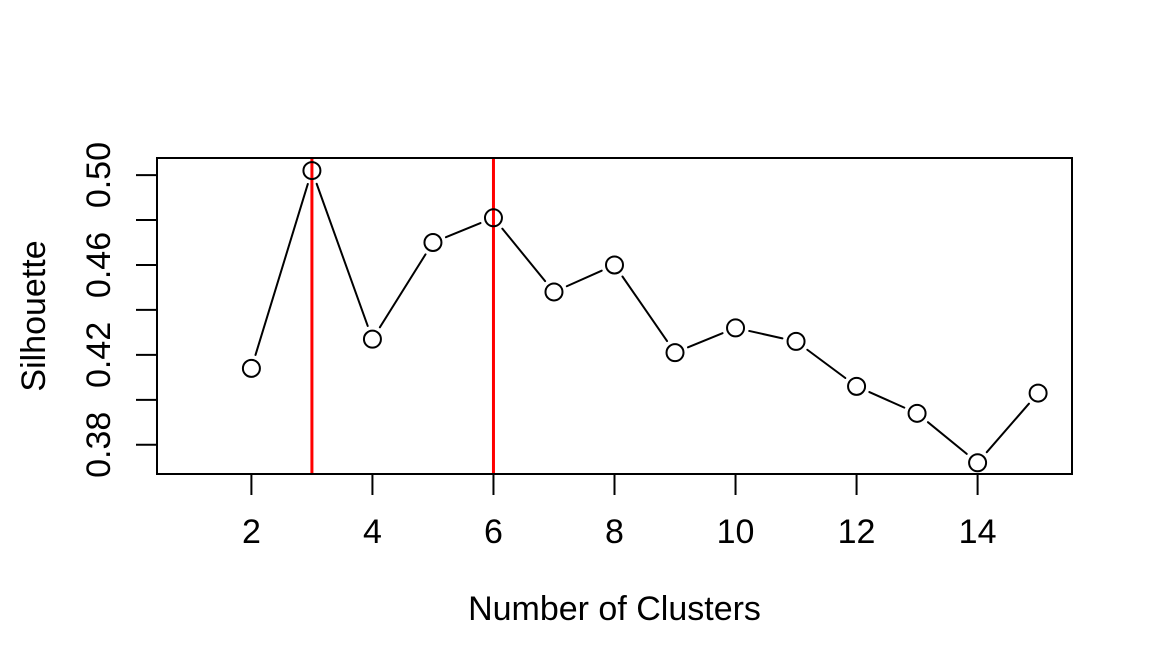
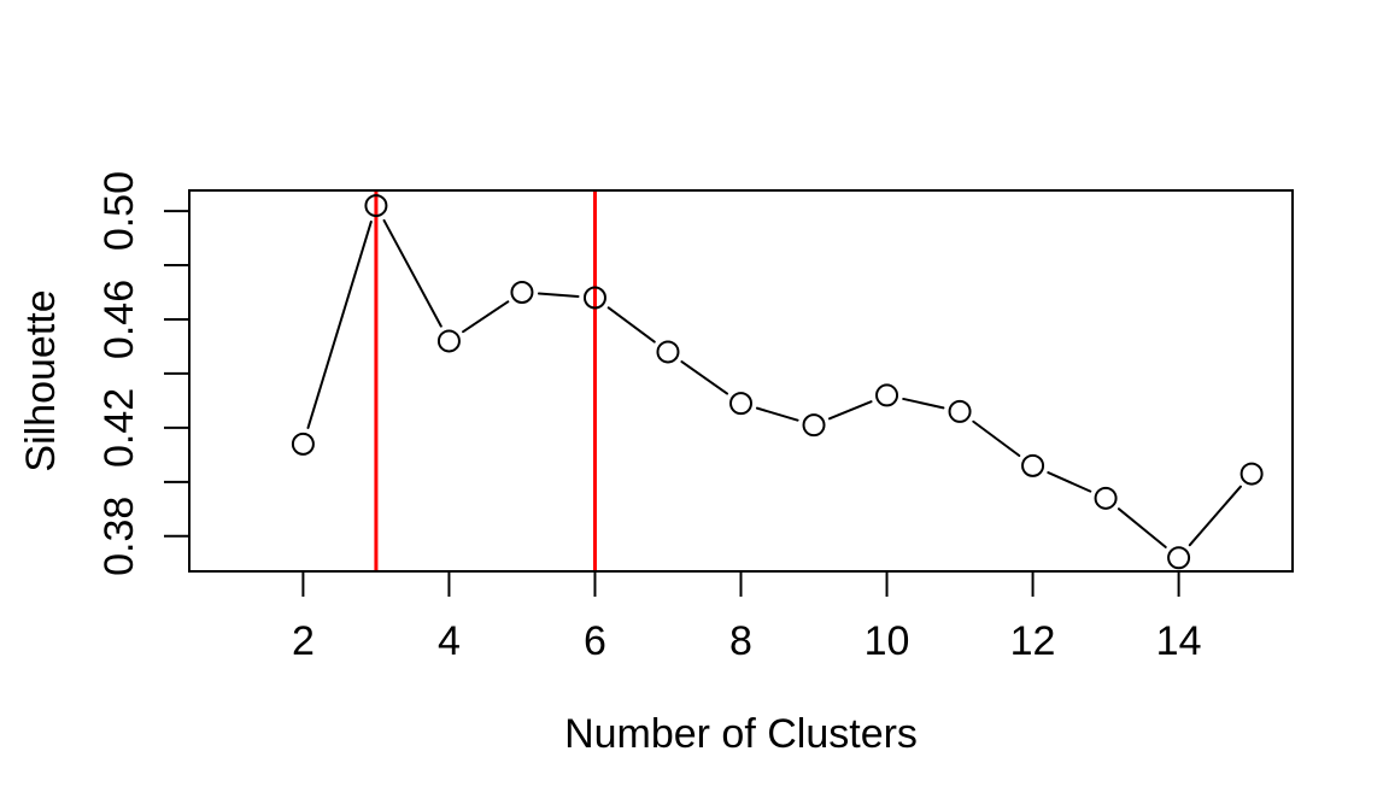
4: 0.427 -> 0.452
6: 0.481 -> 0.468
8: 0.460 -> 0.429
